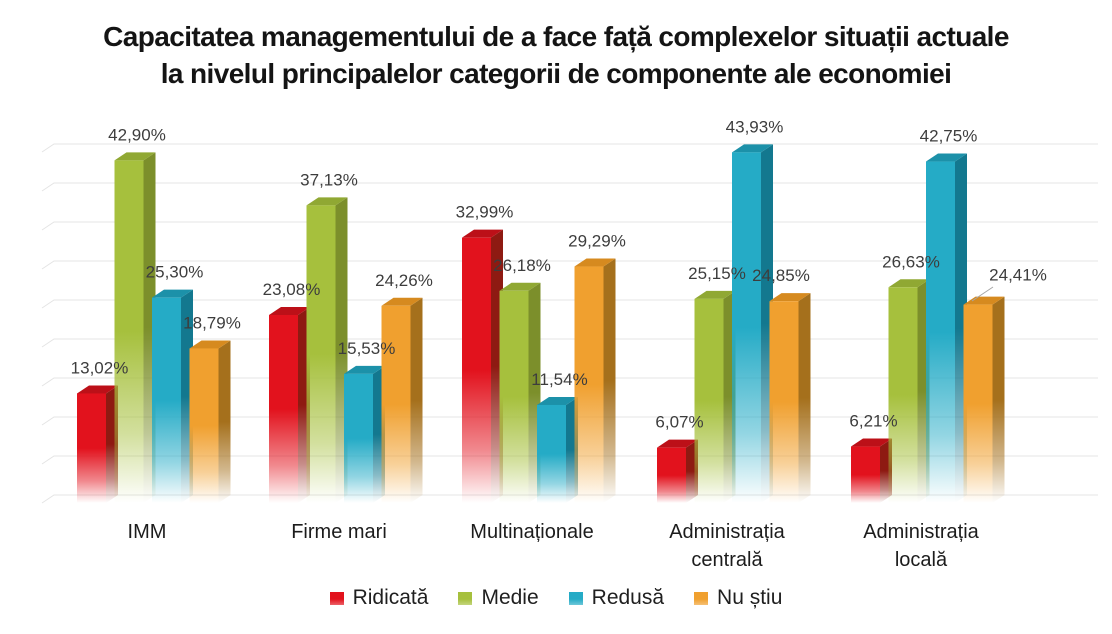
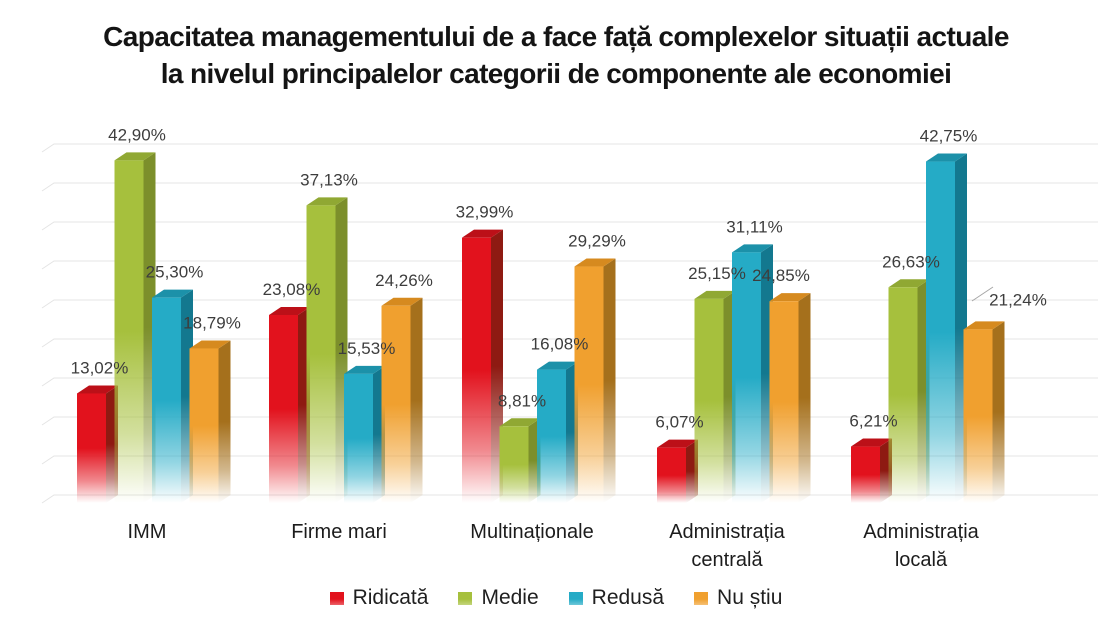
Medie/Multinaționale: 26,18% -> 8,81%
Redusă/Multinaționale: 11,54% -> 16,08%
Redusă/Administrația centrală: 43,93% -> 31,11%
Nu știu/Administrația locală: 24,41% -> 21,24%
